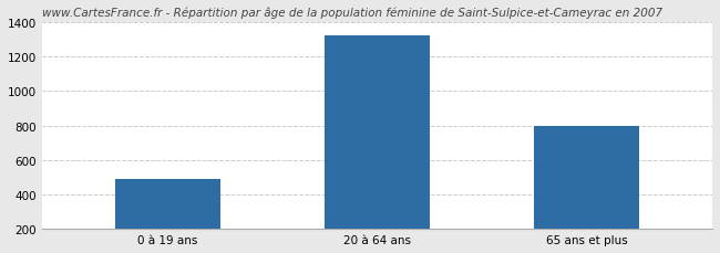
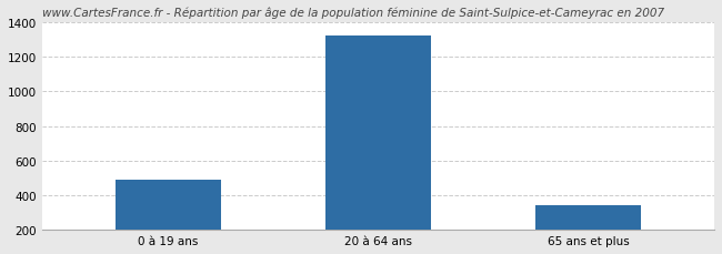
65 ans et plus: 800 -> 340
